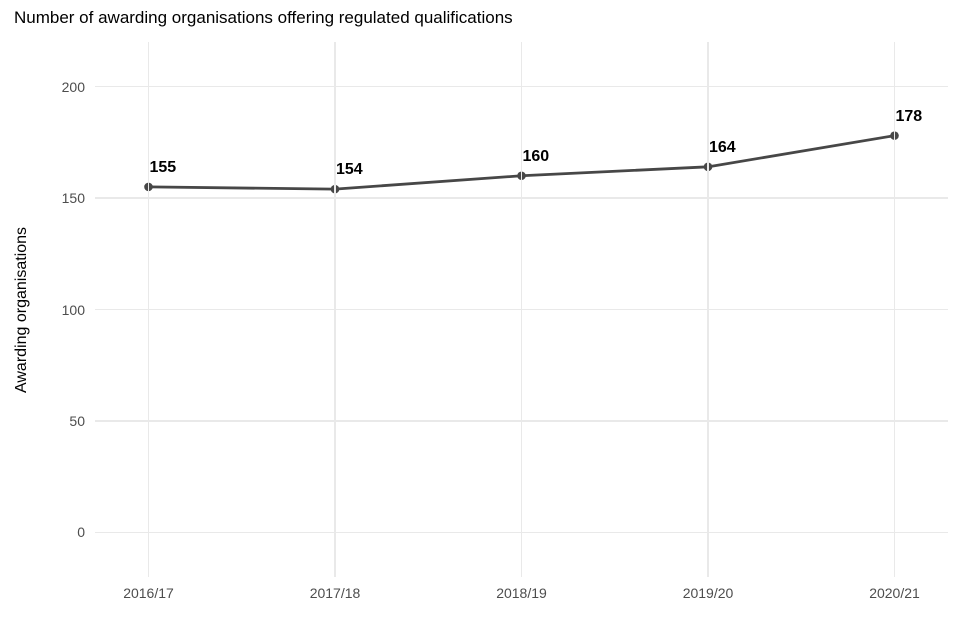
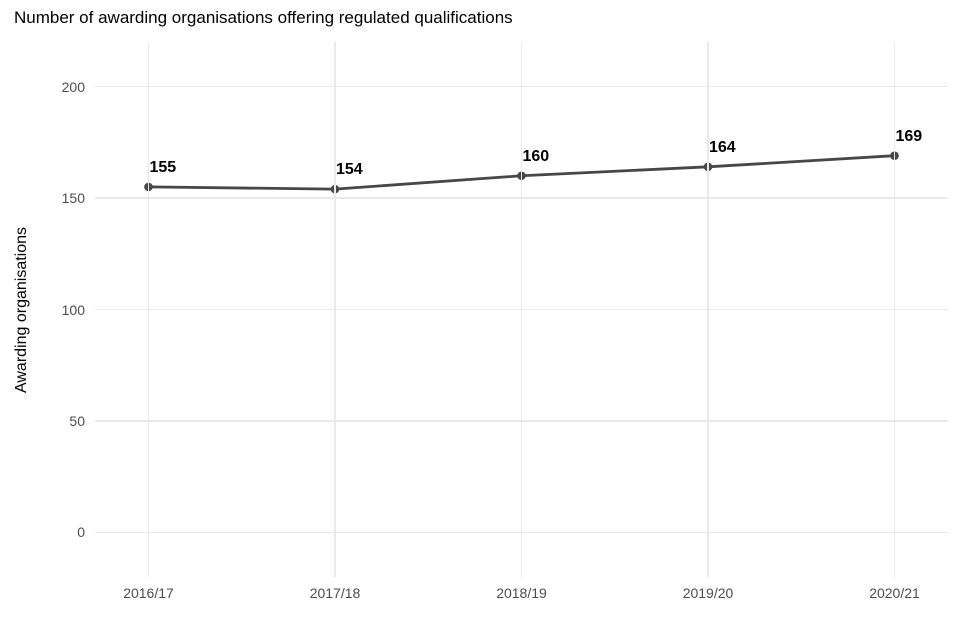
2020/21: 178 -> 169
